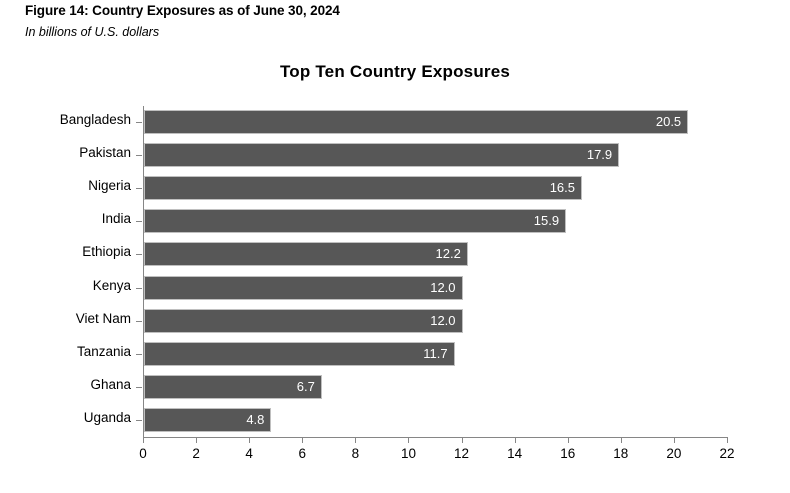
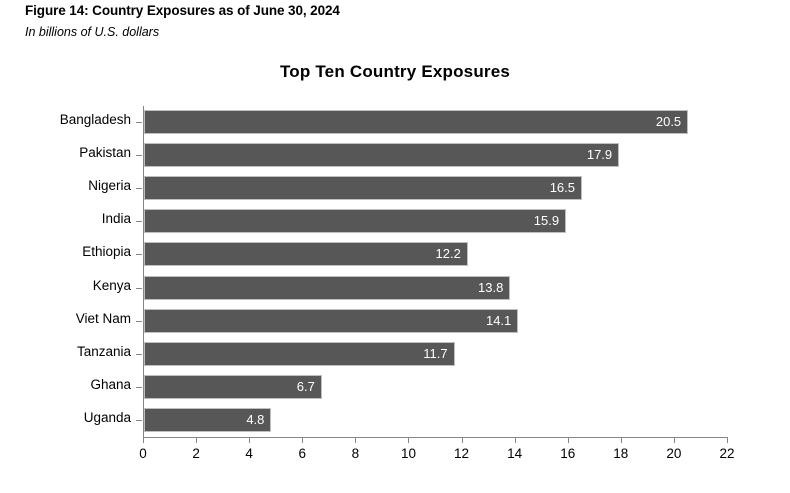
Kenya: 12.0 -> 13.8
Viet Nam: 12.0 -> 14.1
